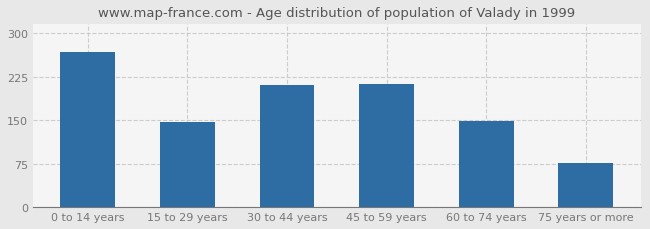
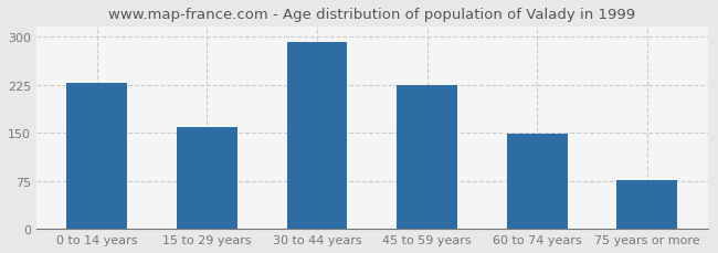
0 to 14 years: 268 -> 228
15 to 29 years: 146 -> 158
30 to 44 years: 210 -> 291
45 to 59 years: 212 -> 225
